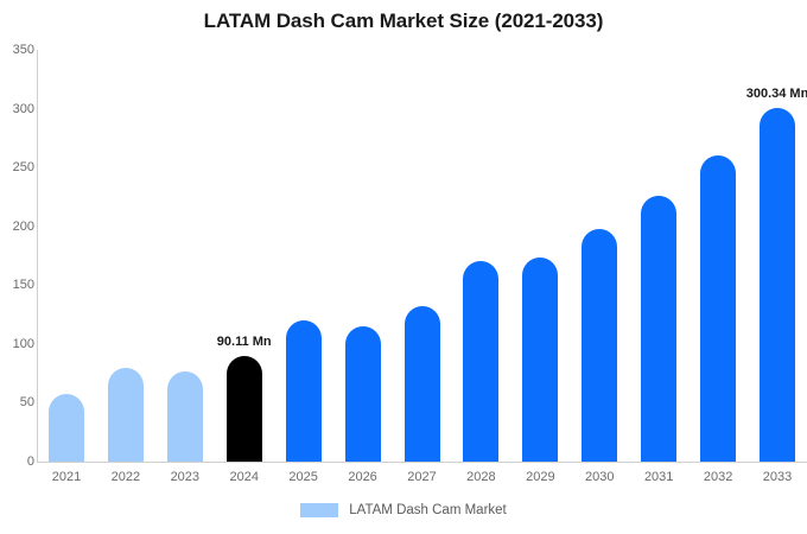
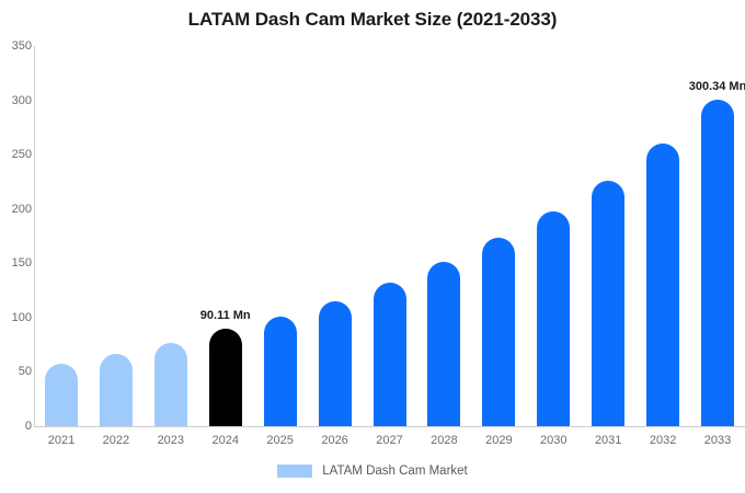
2022: 80 -> 70
2025: 120 -> 100
2028: 170 -> 150
